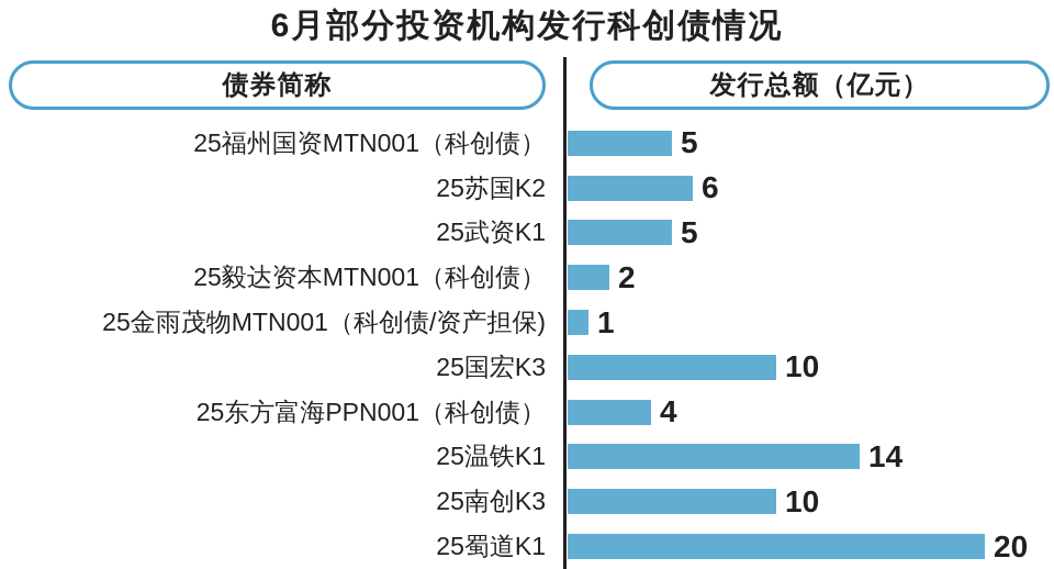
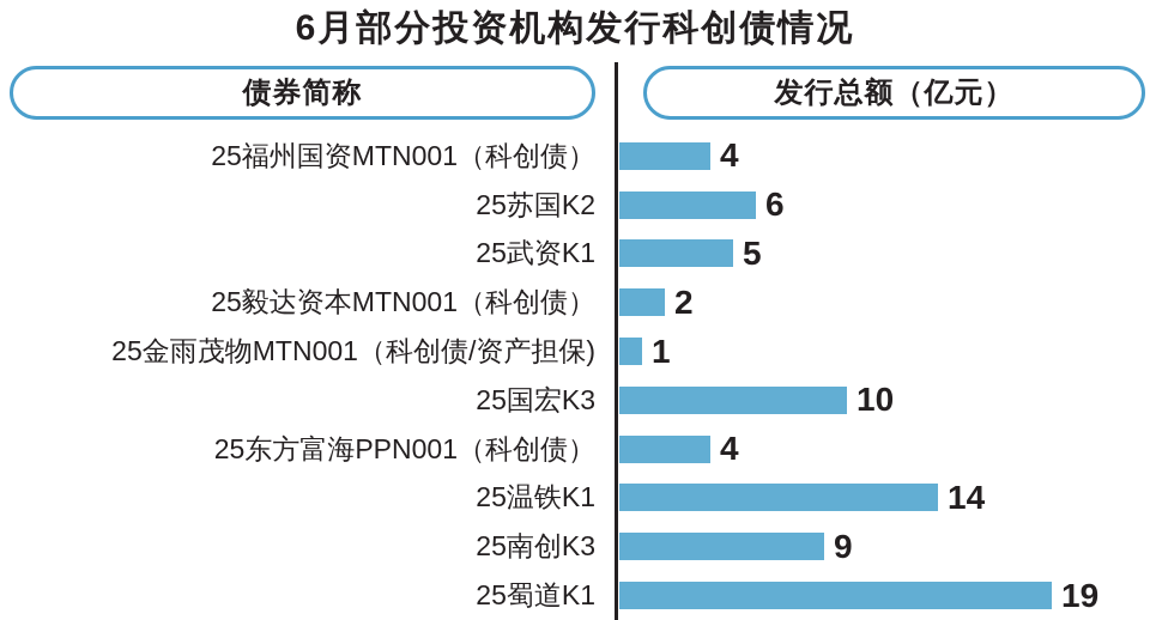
25福州国资MTN001（科创债）: 5 -> 4
25南创K3: 10 -> 9
25蜀道K1: 20 -> 19
